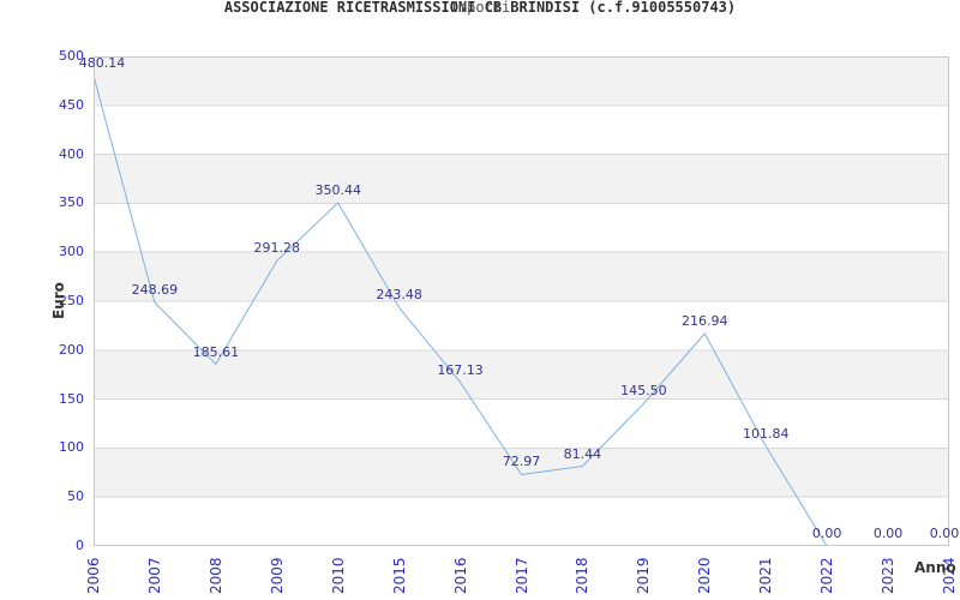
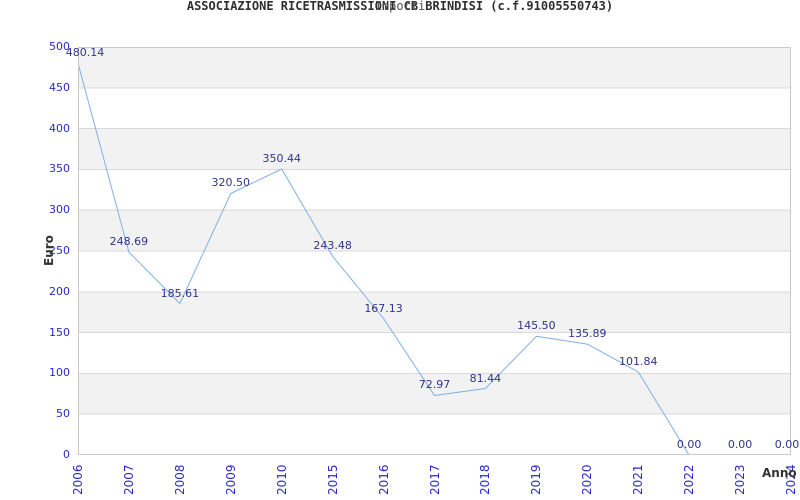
2009: 291.28 -> 320.50
2020: 216.94 -> 135.89
